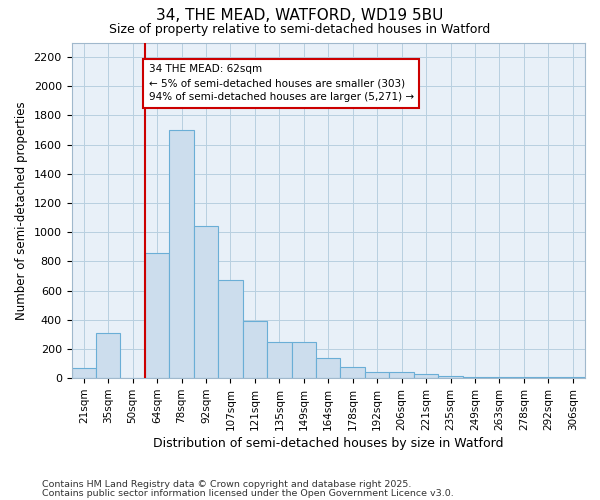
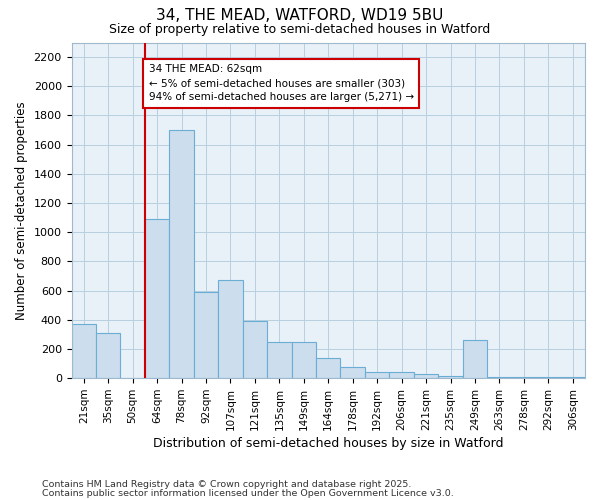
21sqm: 70 -> 370
64sqm: 860 -> 1090
92sqm: 1040 -> 590
249sqm: 10 -> 260
